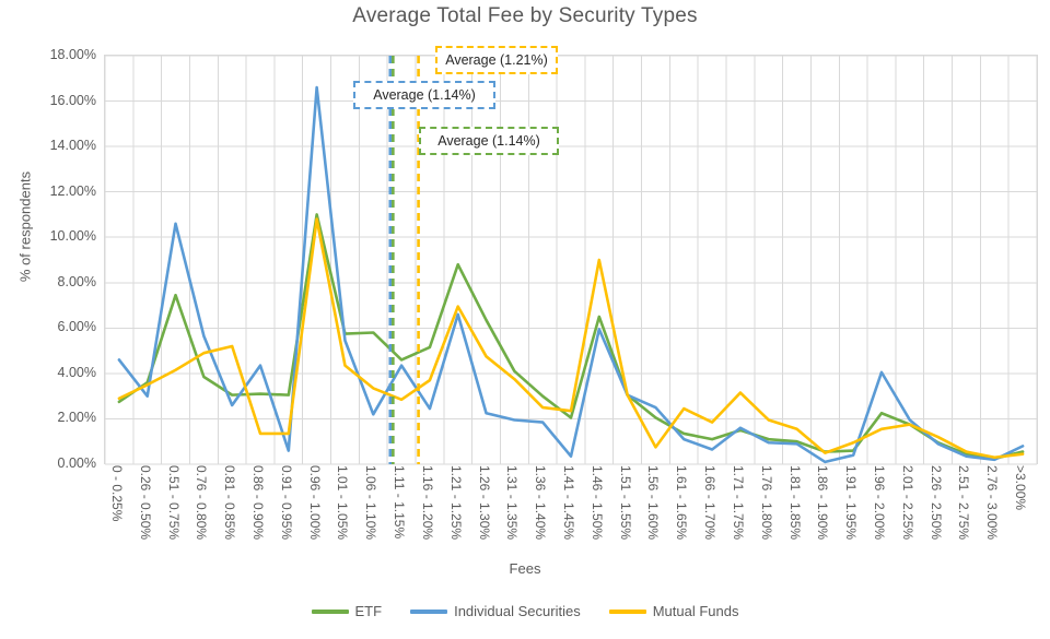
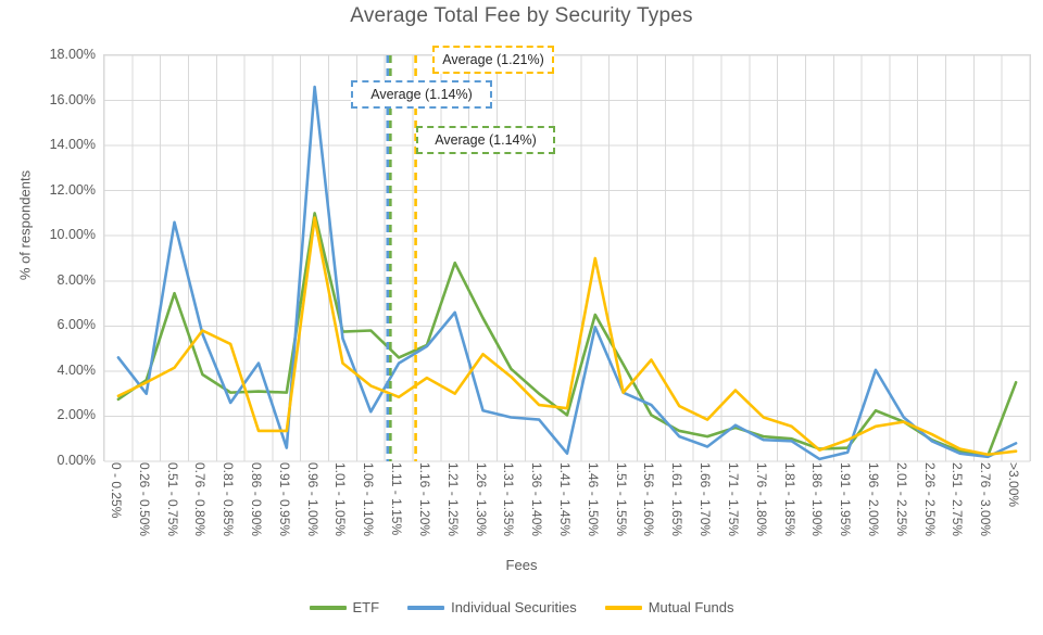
Mutual Funds/0.76 - 0.80%: 4.9% -> 5.8%
Individual Securities/1.16 - 1.20%: 2.5% -> 5.1%
Mutual Funds/1.21 - 1.25%: 7.0% -> 3.0%
ETF/1.51 - 1.55%: 3.0% -> 4.3%
Mutual Funds/1.56 - 1.60%: 0.8% -> 4.5%
ETF/>3.00%: 0.6% -> 3.5%
